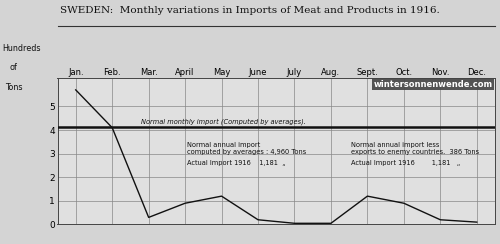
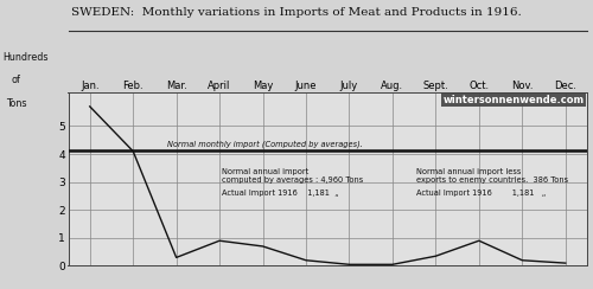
May: 1.20 -> 0.70
Sept.: 1.20 -> 0.35
